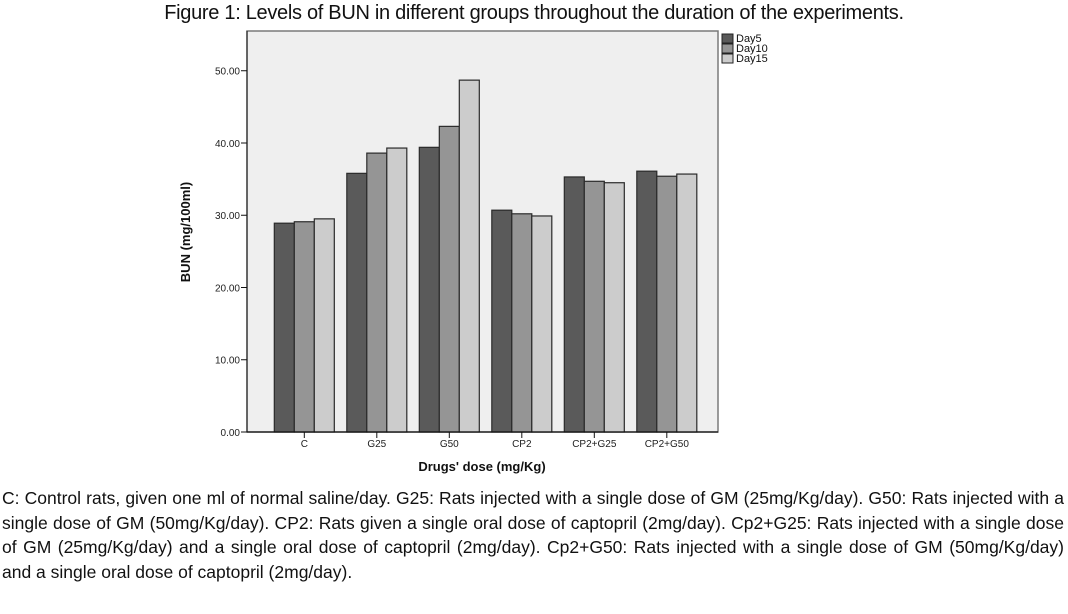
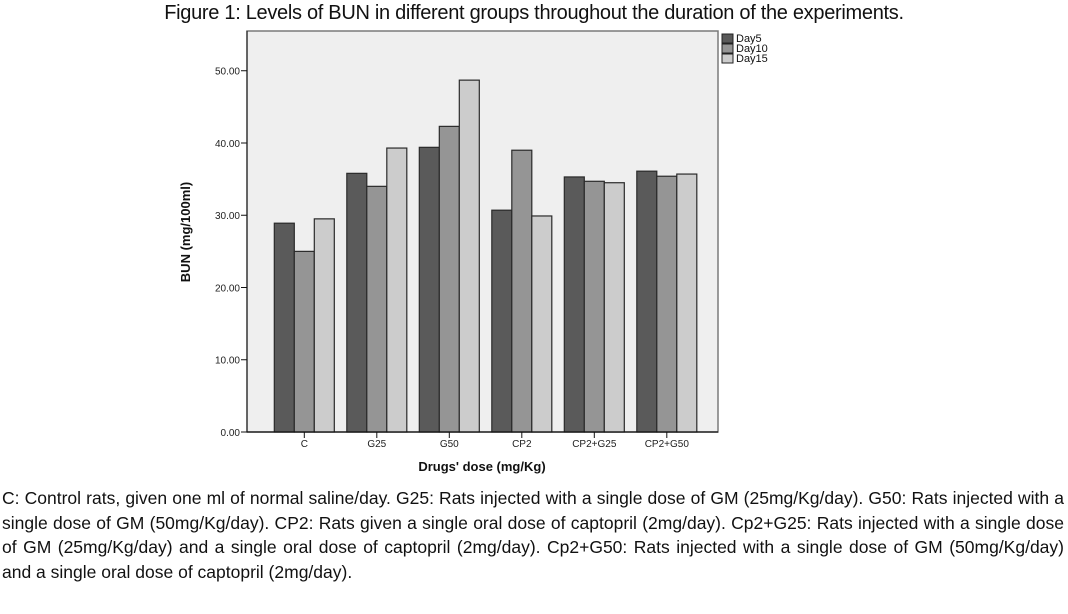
Day10/C: 29 -> 25
Day10/G25: 39 -> 34
Day10/CP2: 30 -> 39
